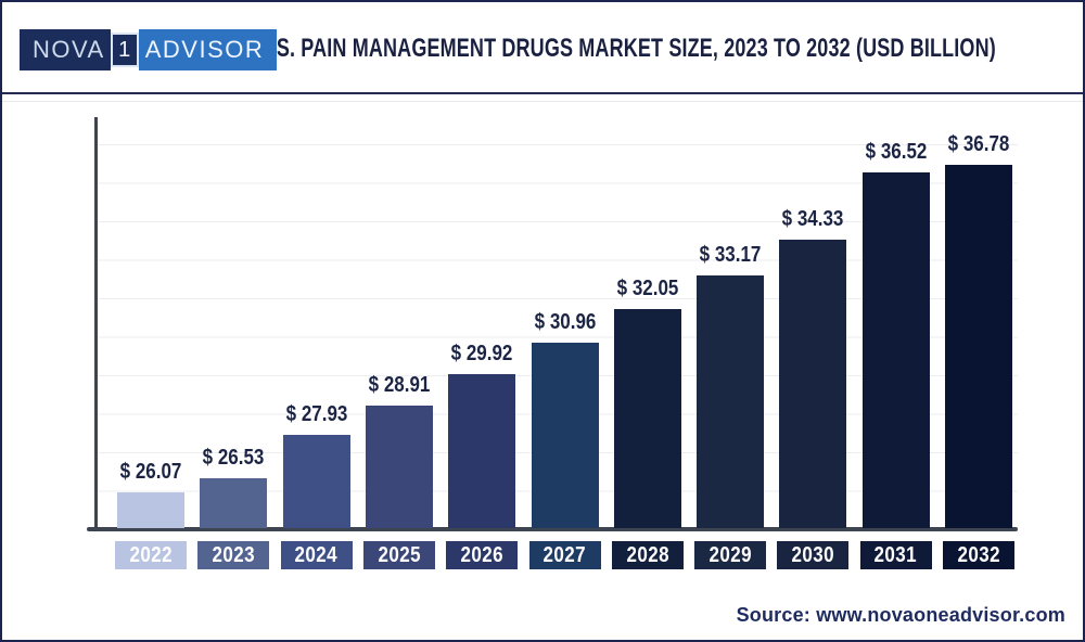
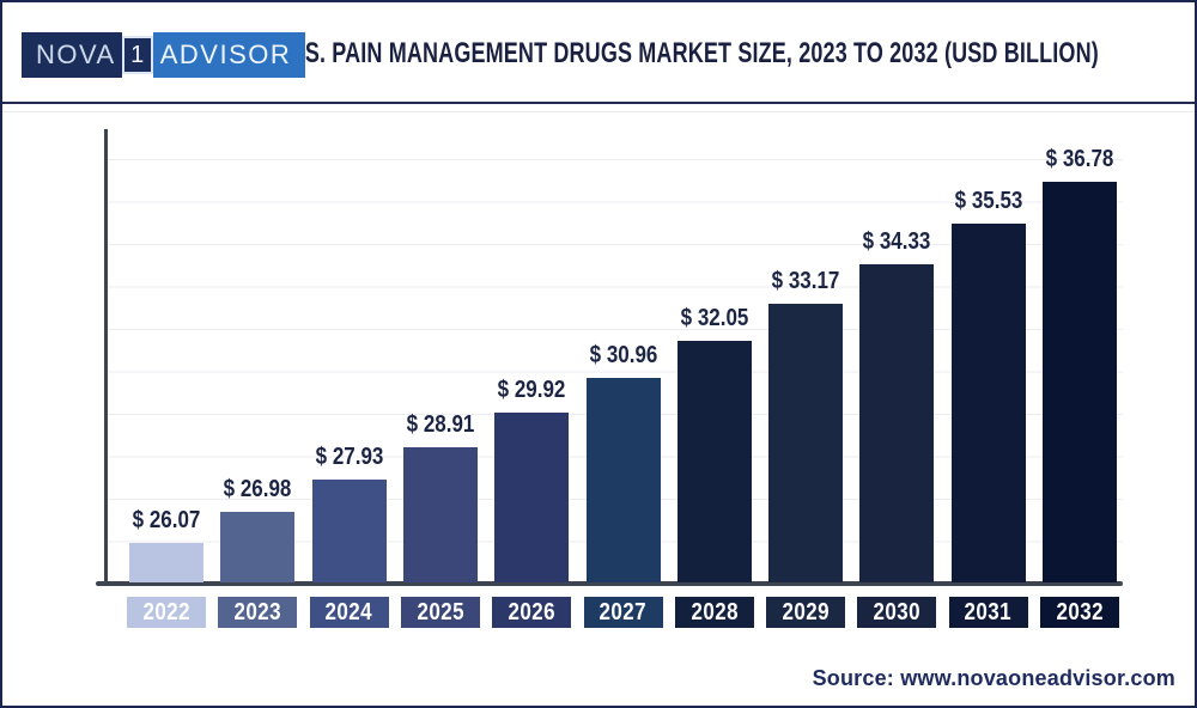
2023: 26.53 -> 26.98
2031: 36.52 -> 35.53
